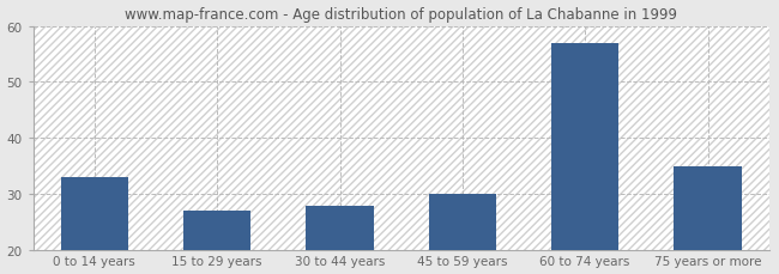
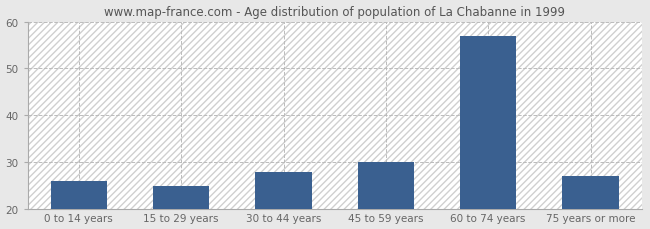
0 to 14 years: 33 -> 26
15 to 29 years: 27 -> 25
75 years or more: 35 -> 27
